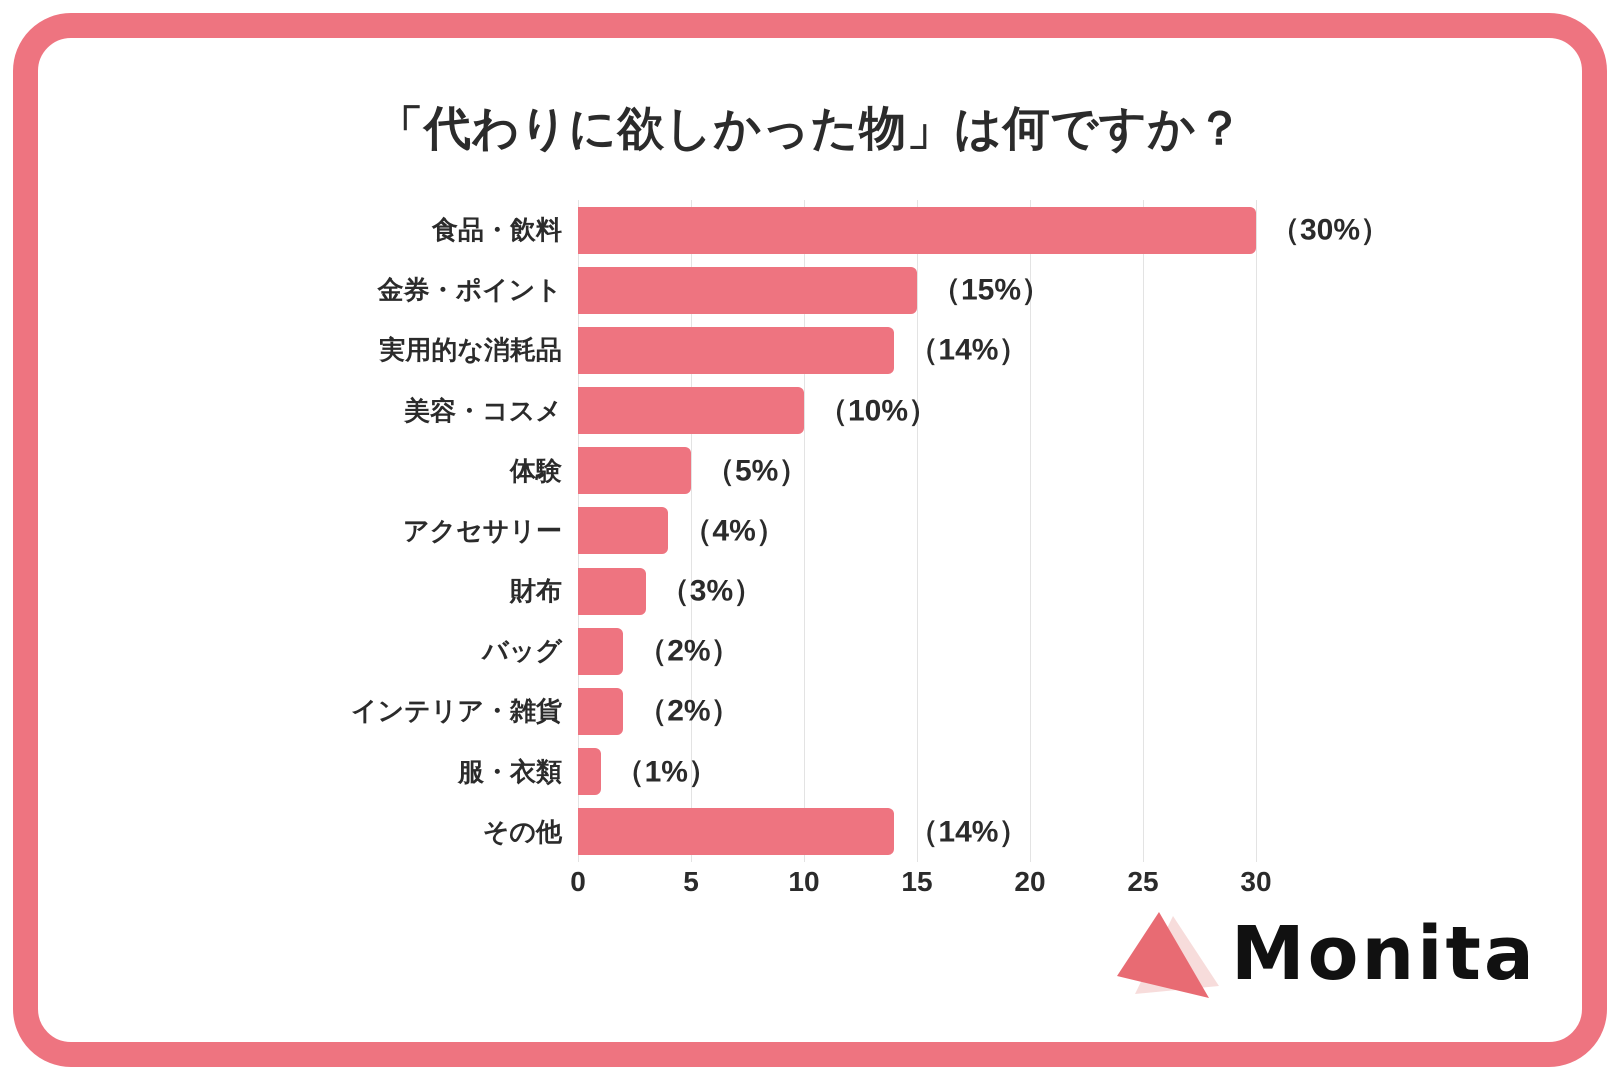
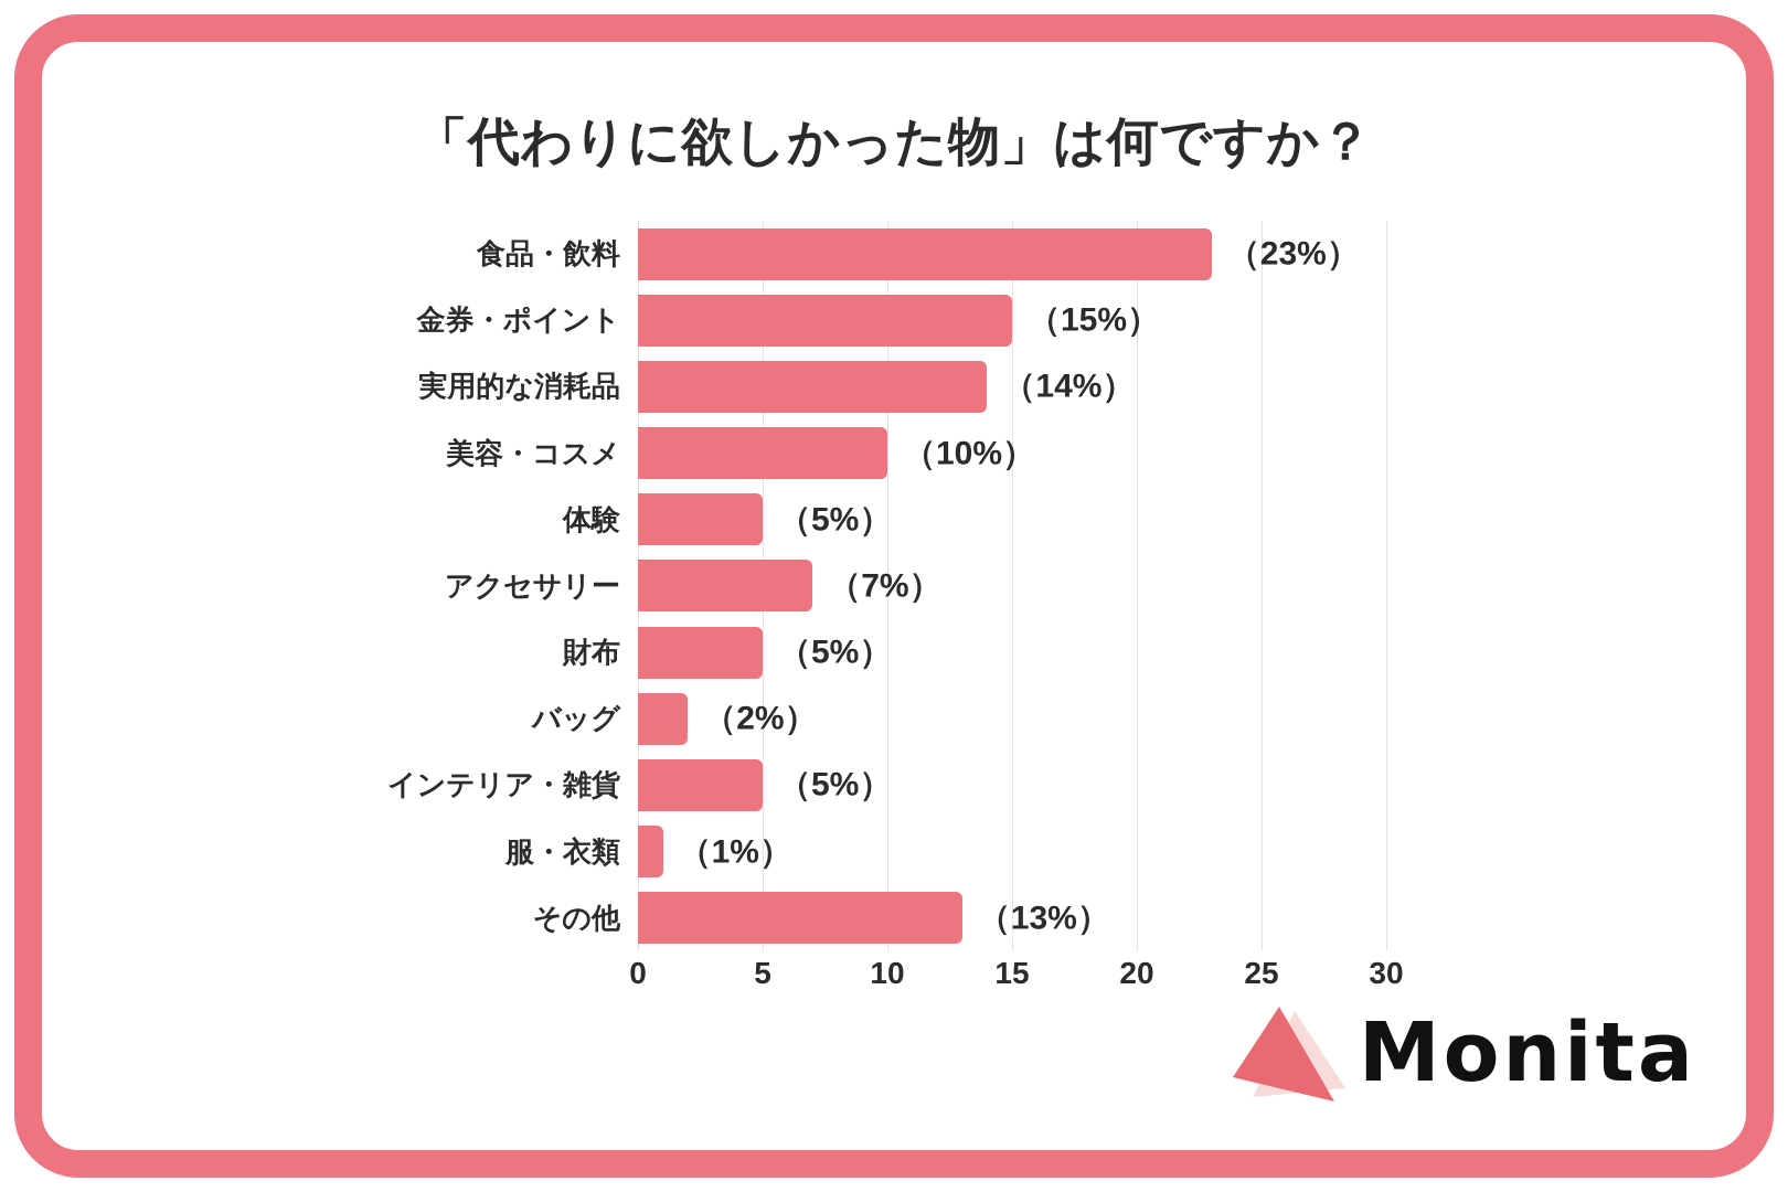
食品・飲料: 30 -> 23
アクセサリー: 4 -> 7
財布: 3 -> 5
インテリア・雑貨: 2 -> 5
その他: 14 -> 13
